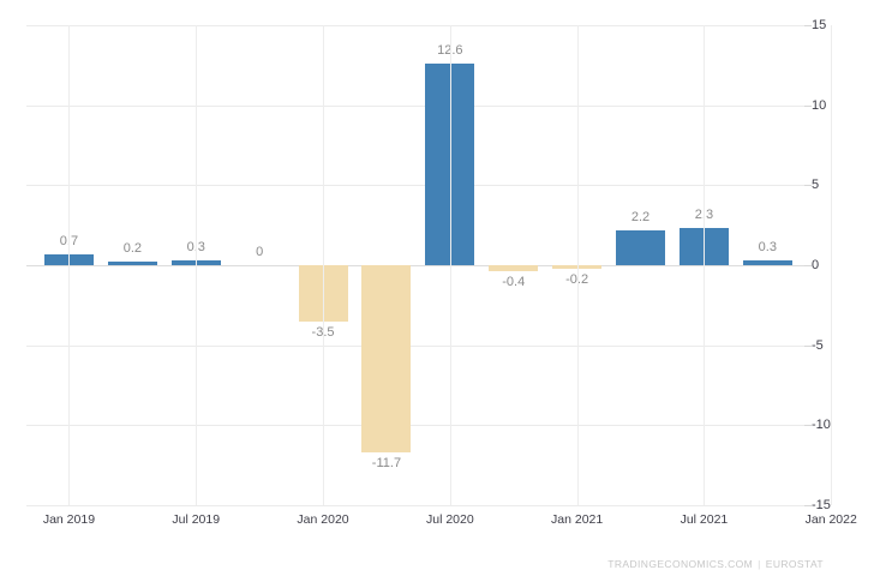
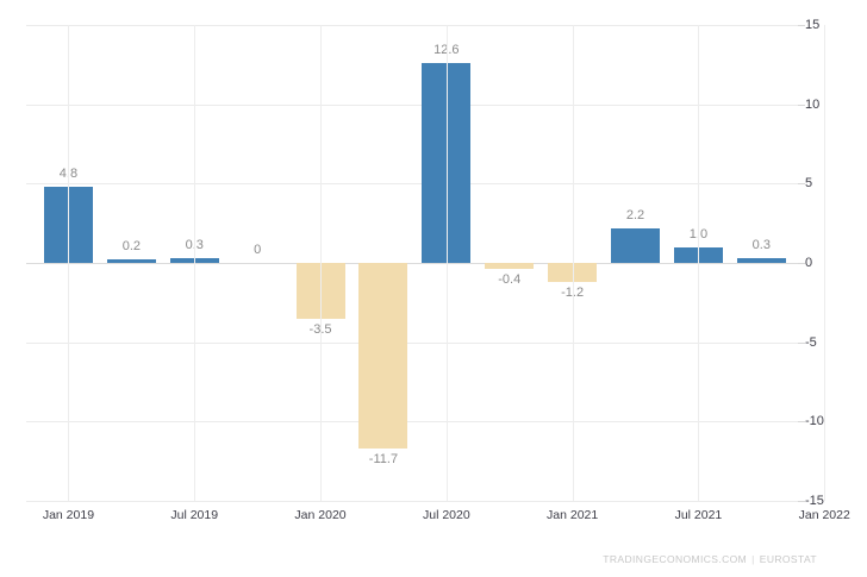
Jan 2019: 0.7 -> 4.8
Jan 2021: -0.2 -> -1.2
Jul 2021: 2.3 -> 1.0
